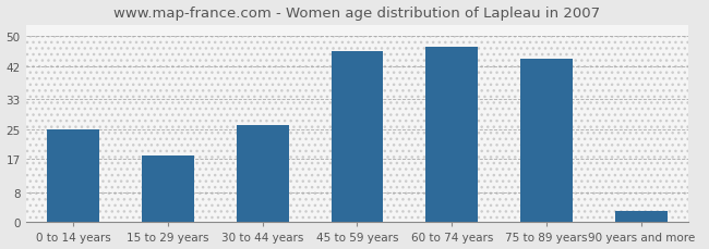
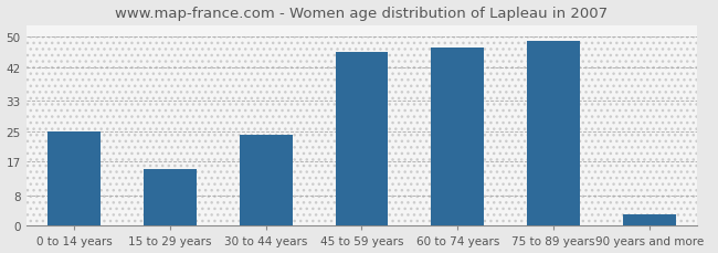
15 to 29 years: 18 -> 15
30 to 44 years: 26 -> 24
75 to 89 years: 44 -> 49
